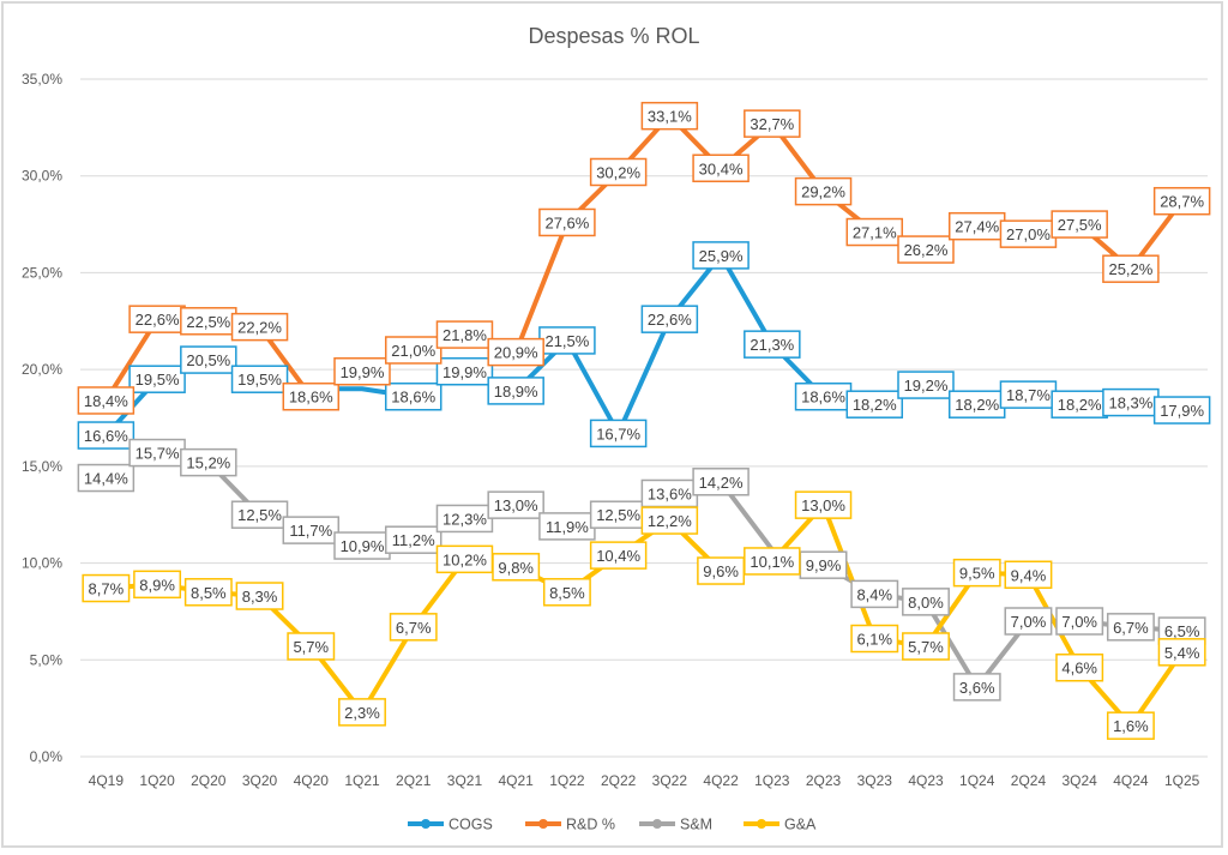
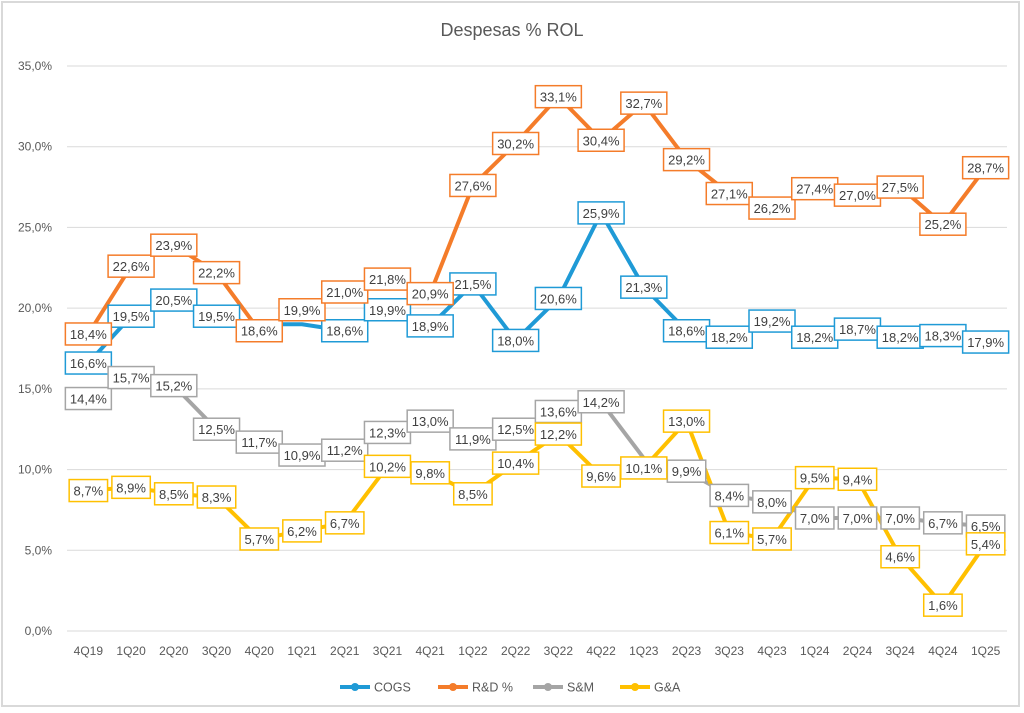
R&D %/2Q20: 22,5% -> 23,9%
G&A/1Q21: 2,3% -> 6,2%
COGS/2Q22: 16,7% -> 18,0%
COGS/3Q22: 22,6% -> 20,6%
S&M/1Q24: 3,6% -> 7,0%
